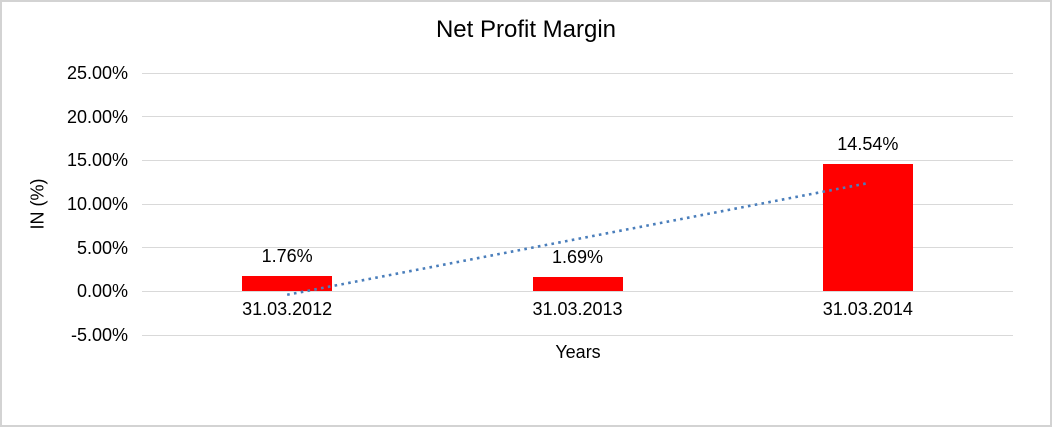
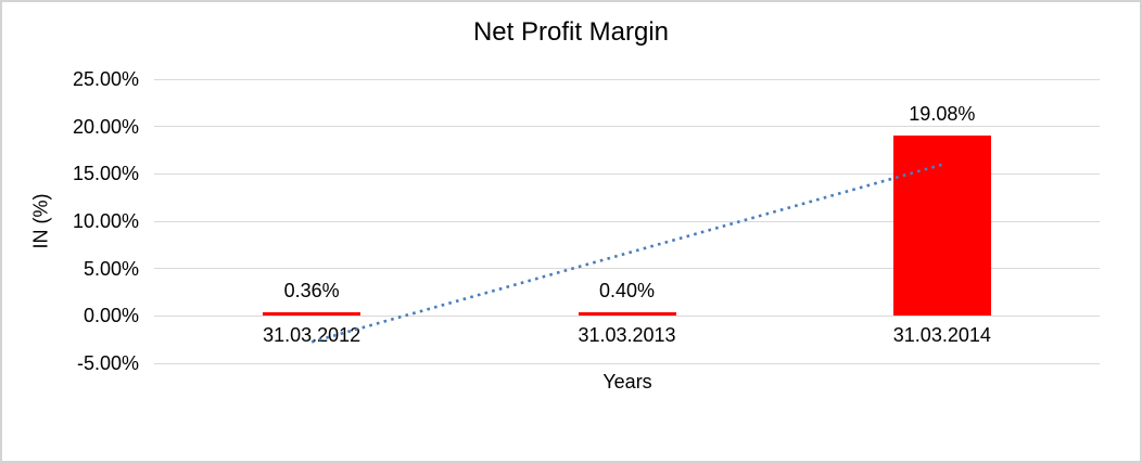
31.03.2012: 1.76% -> 0.36%
31.03.2013: 1.69% -> 0.40%
31.03.2014: 14.54% -> 19.08%
